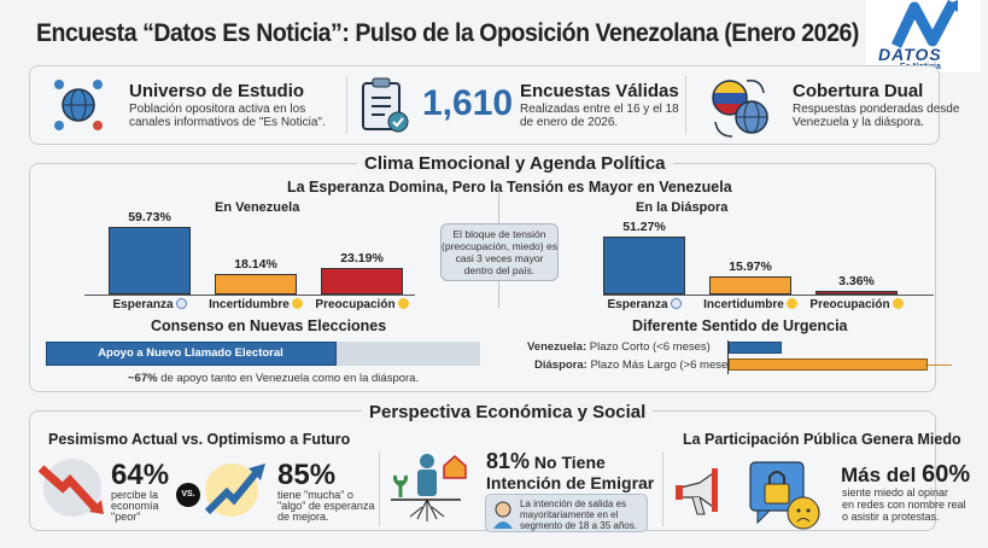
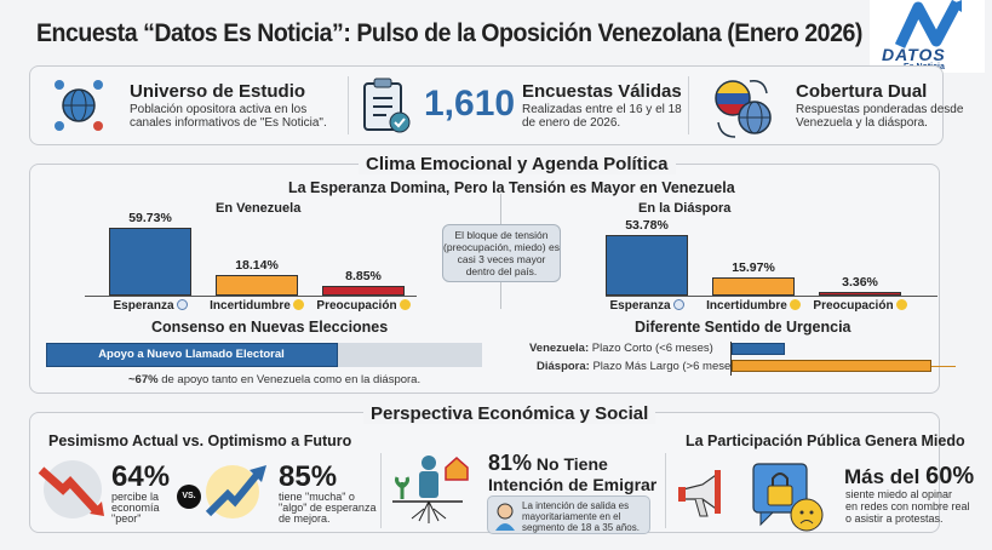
En Venezuela/Preocupación: 23.19% -> 8.85%
En la Diáspora/Esperanza: 51.27% -> 53.78%
